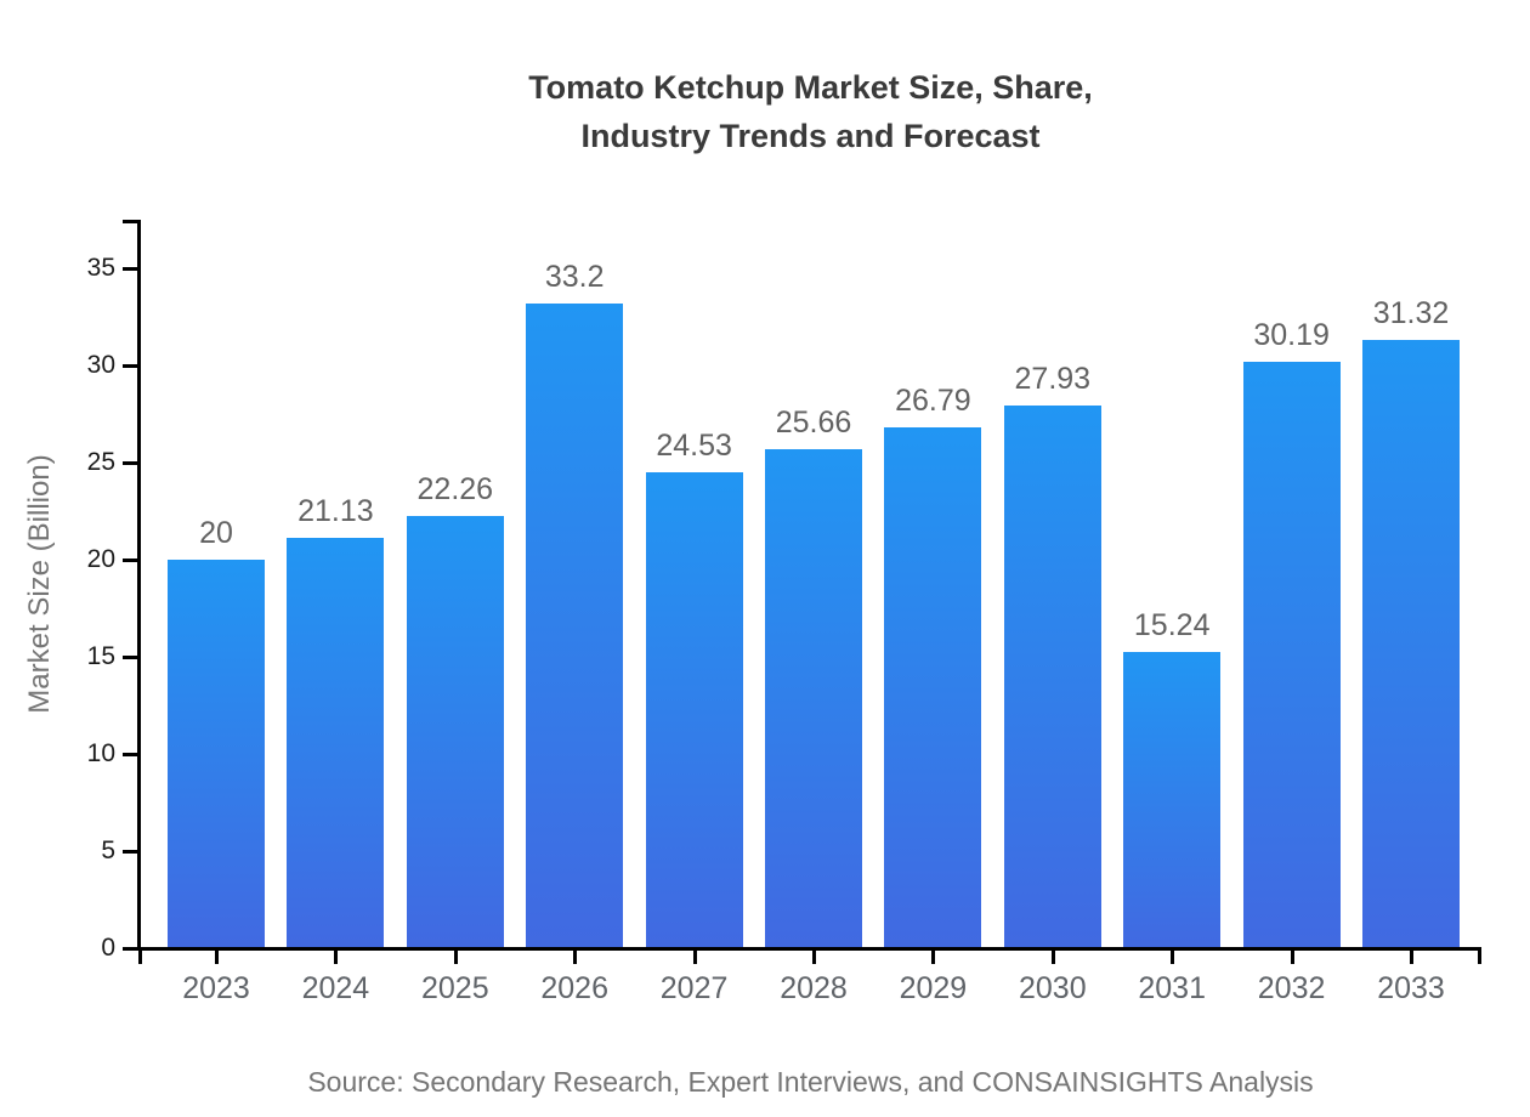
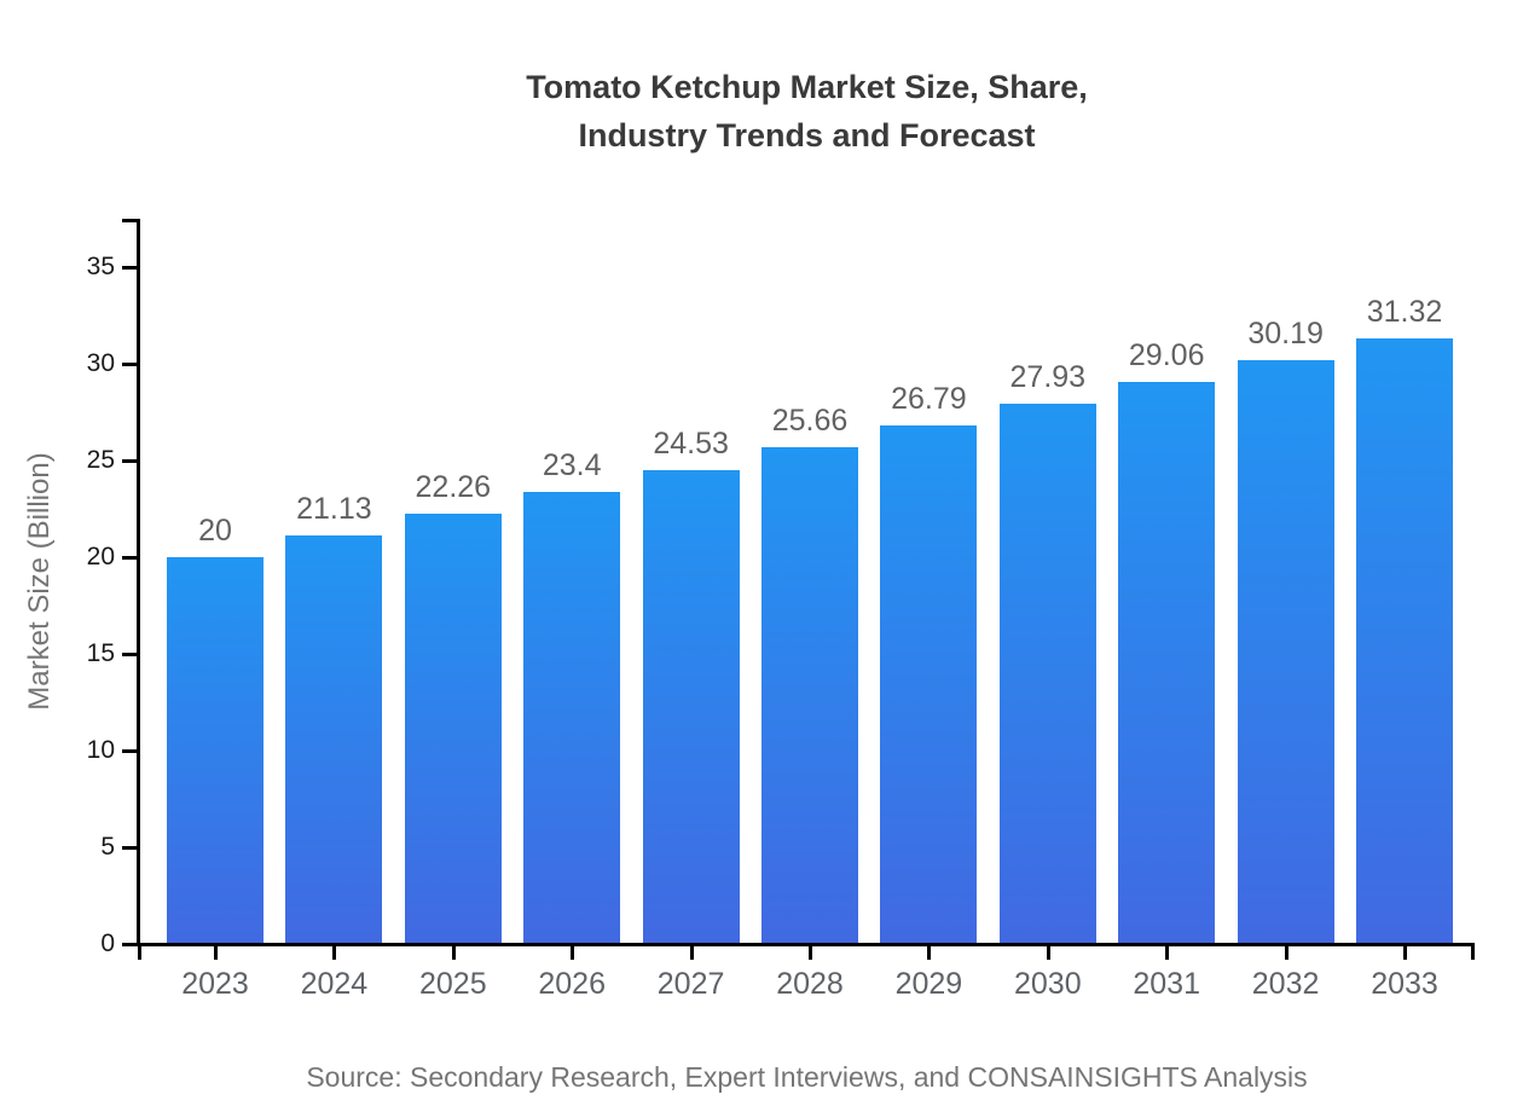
2026: 33.2 -> 23.4
2031: 15.24 -> 29.06
